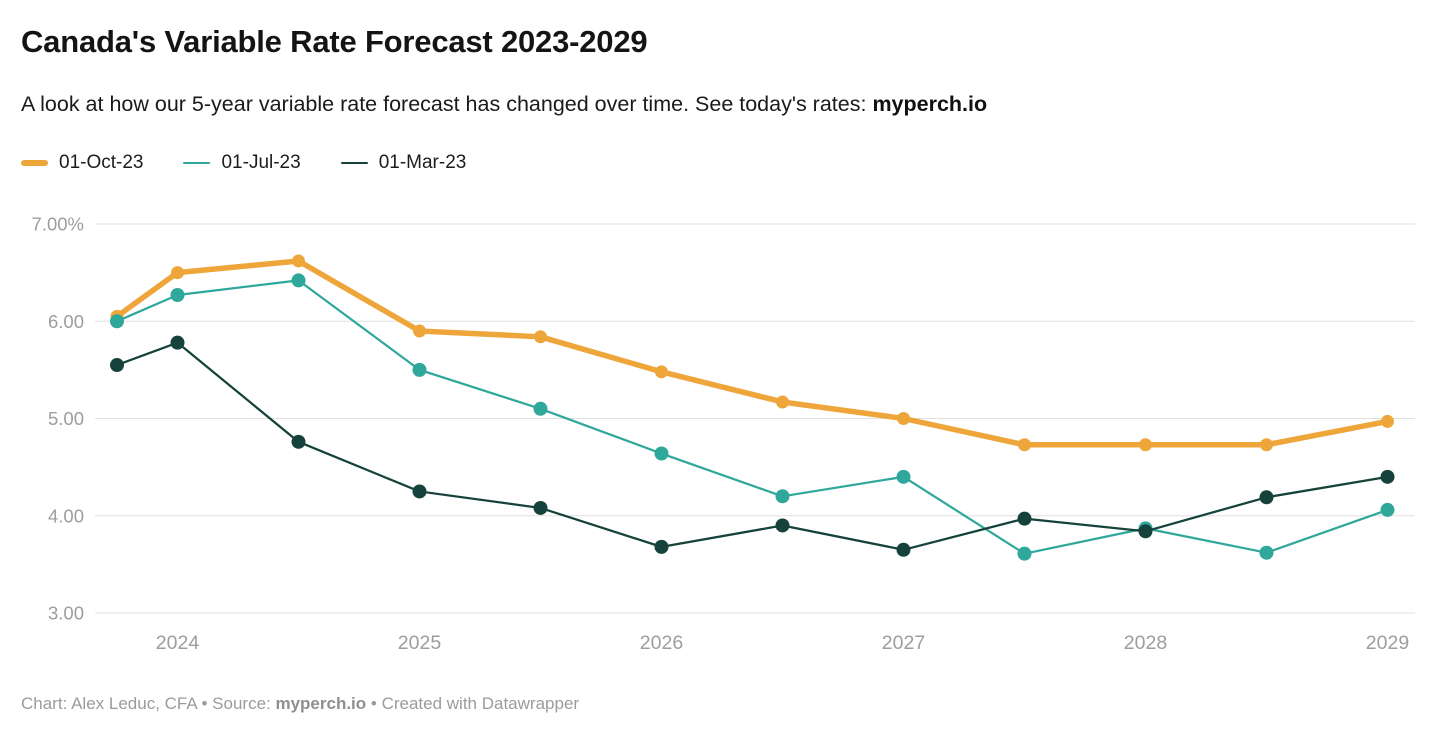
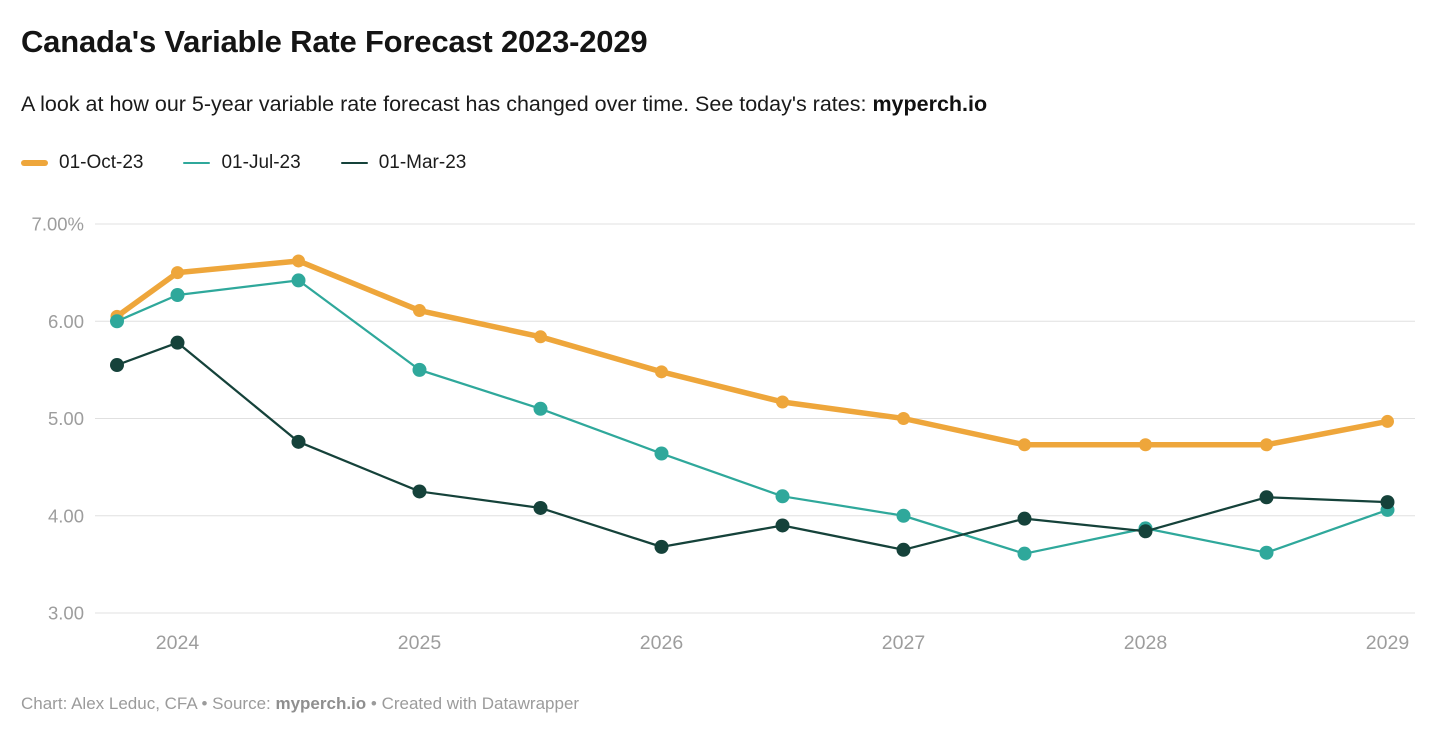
01-Oct-23/2025: 5.9% -> 6.1%
01-Jul-23/2027: 4.4% -> 4.0%
01-Mar-23/2029: 4.4% -> 4.1%
